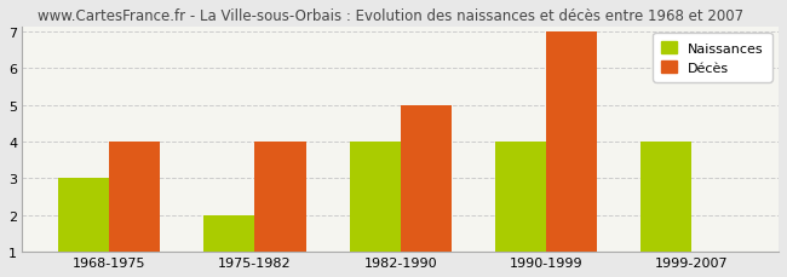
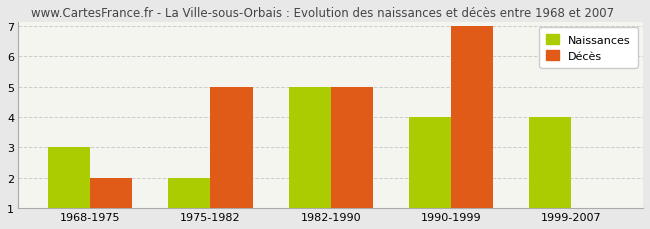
Décès/1968-1975: 4 -> 2
Décès/1975-1982: 4 -> 5
Naissances/1982-1990: 4 -> 5
